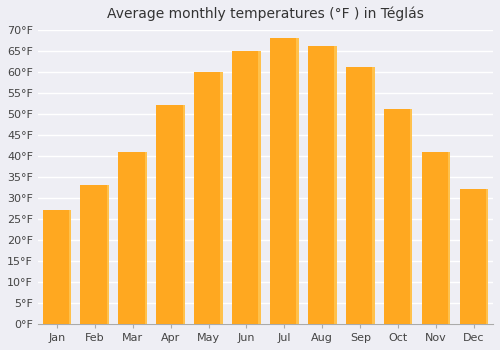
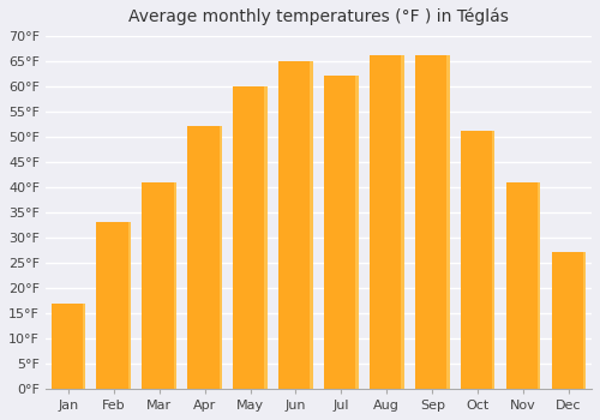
Jan: 27°F -> 17°F
Jul: 68°F -> 62°F
Sep: 61°F -> 66°F
Dec: 32°F -> 27°F
